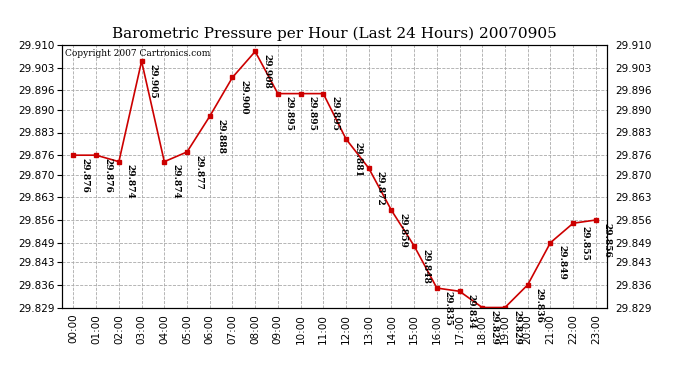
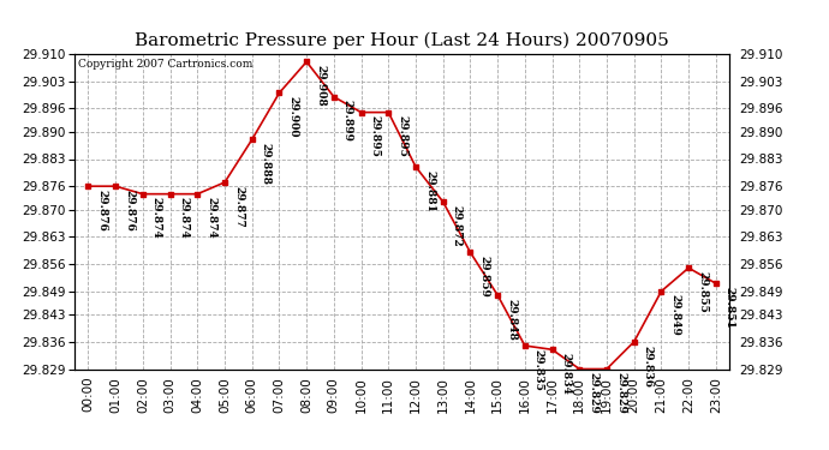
03:00: 29.905 -> 29.874
09:00: 29.895 -> 29.899
23:00: 29.856 -> 29.851
